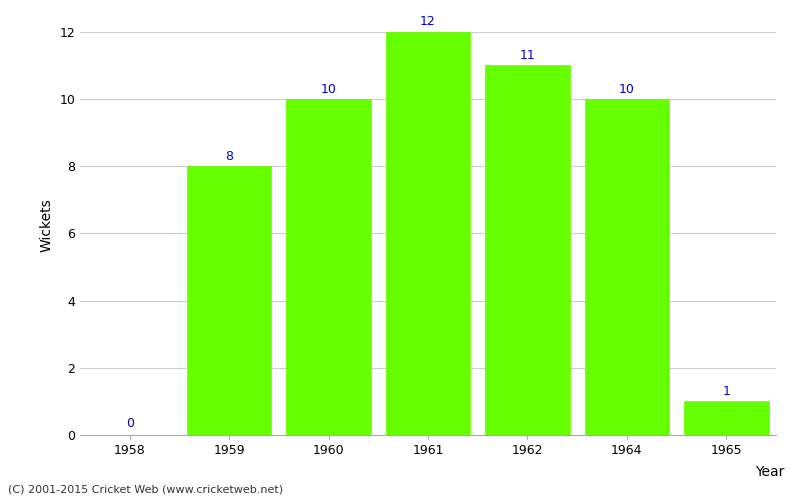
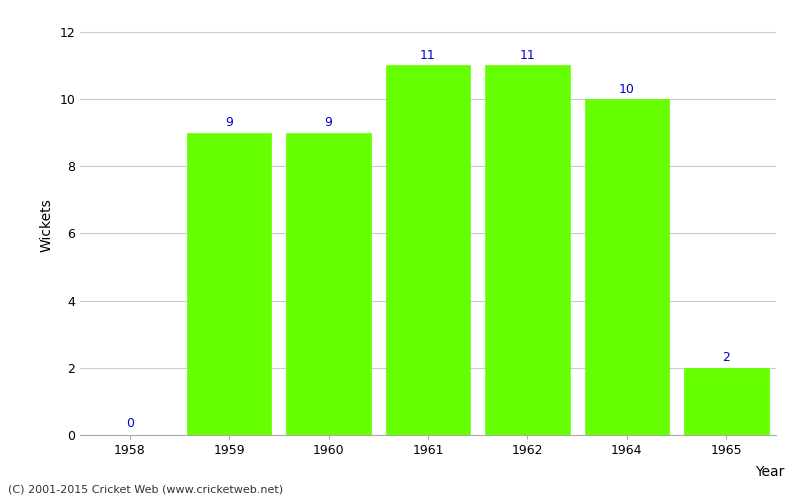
1959: 8 -> 9
1960: 10 -> 9
1961: 12 -> 11
1965: 1 -> 2
